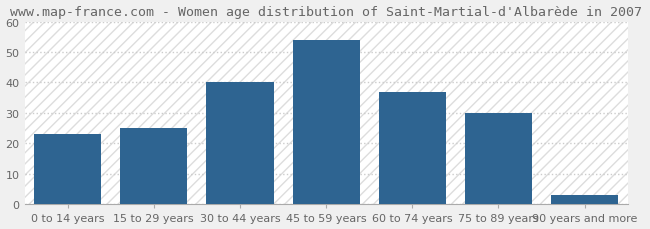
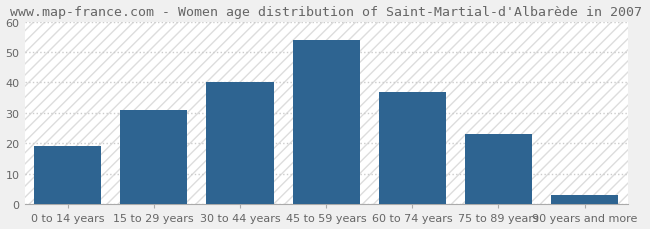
0 to 14 years: 23 -> 19
15 to 29 years: 25 -> 31
75 to 89 years: 30 -> 23
